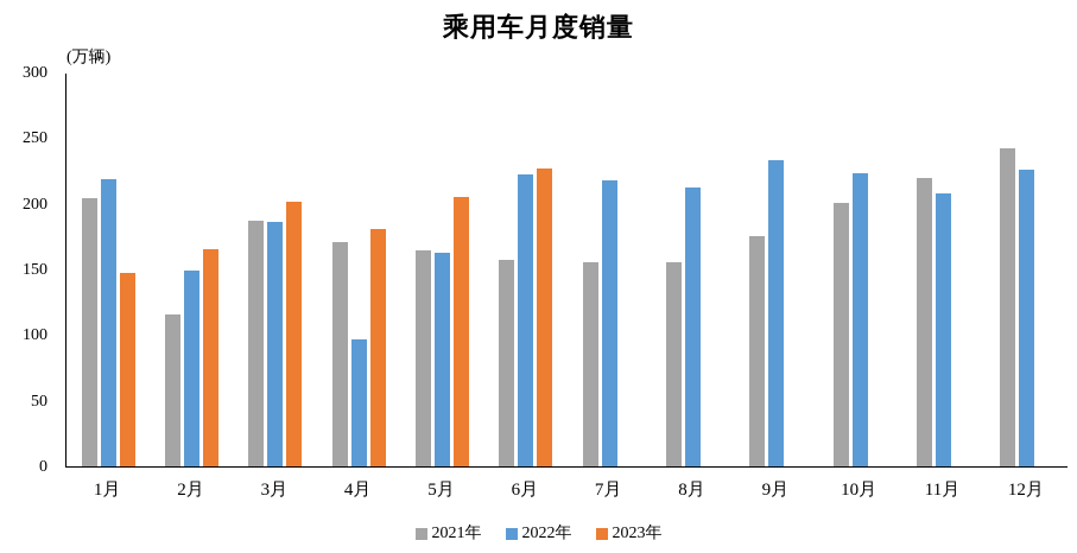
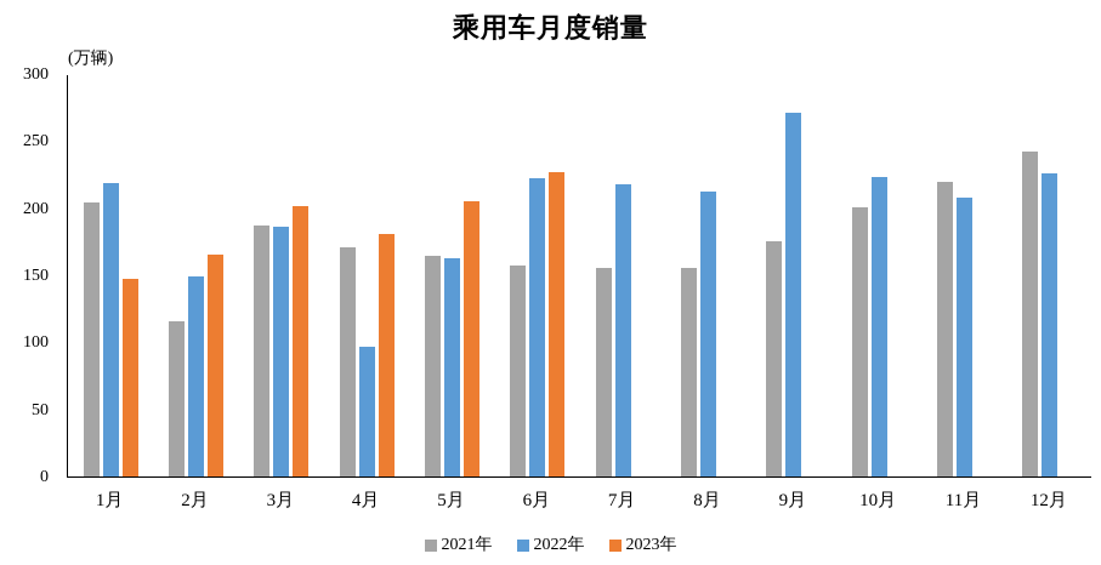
2022年/9月: 233 -> 271
